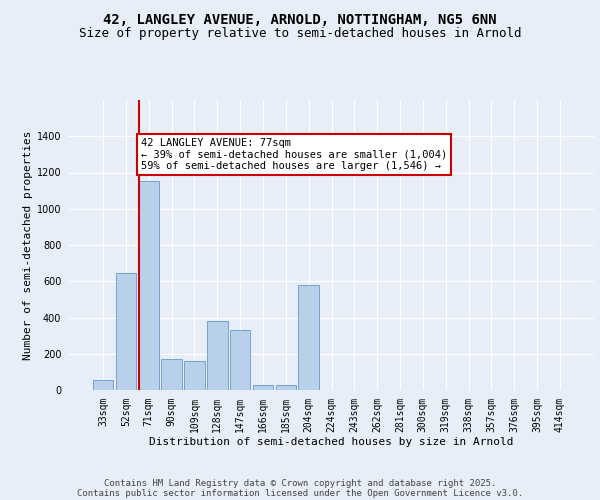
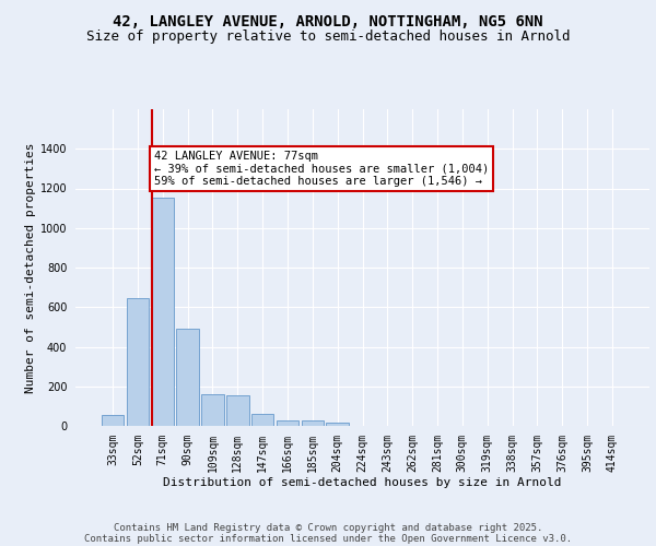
90sqm: 170 -> 490
128sqm: 380 -> 160
147sqm: 330 -> 60
204sqm: 580 -> 20
